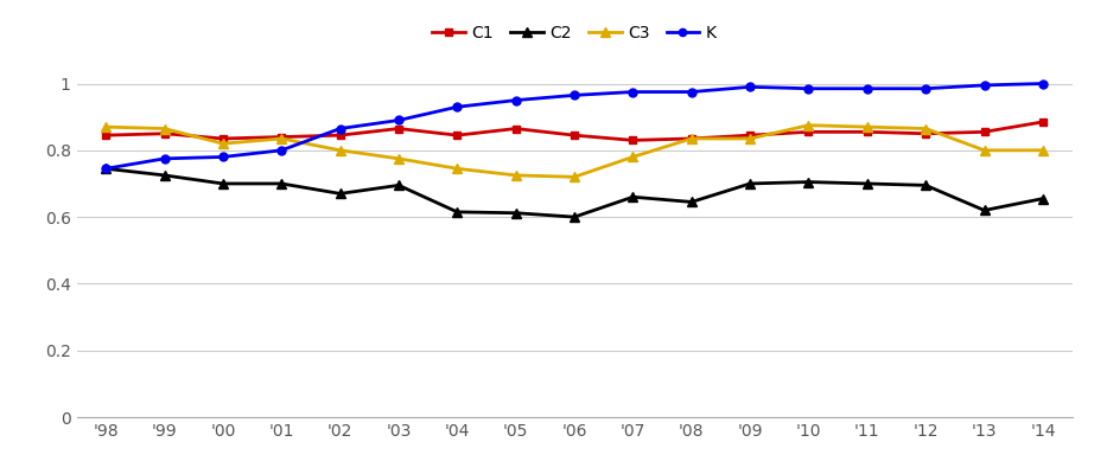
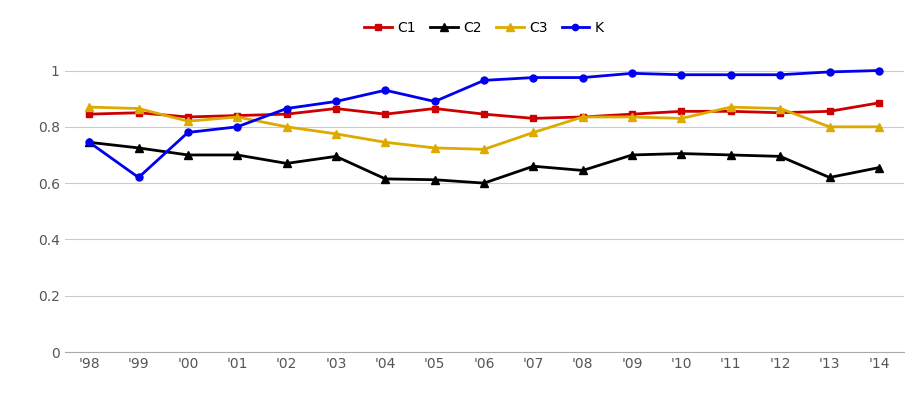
K/'99: 0.775 -> 0.620
K/'05: 0.950 -> 0.890
C3/'10: 0.875 -> 0.830
